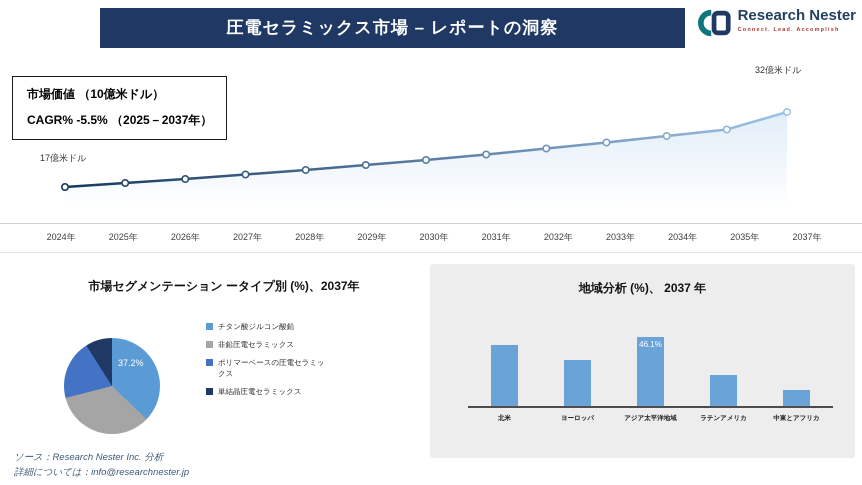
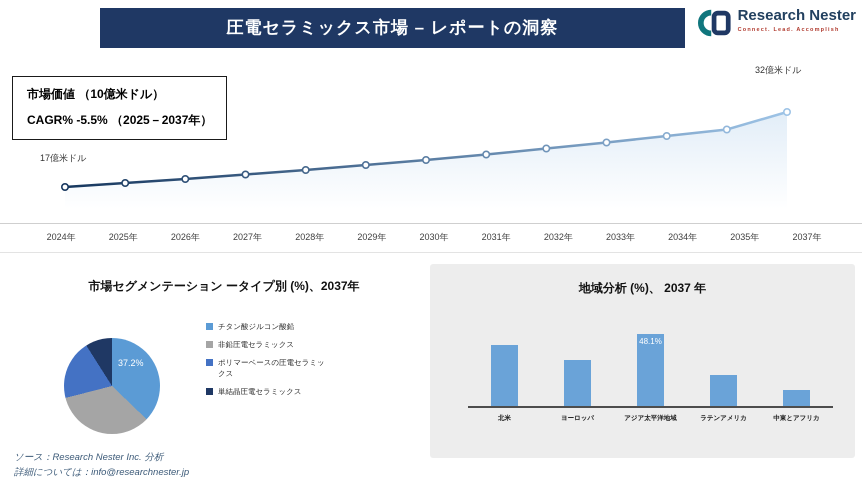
地域分析 (%)、 2037 年/アジア太平洋地域: 46.1% -> 48.1%
